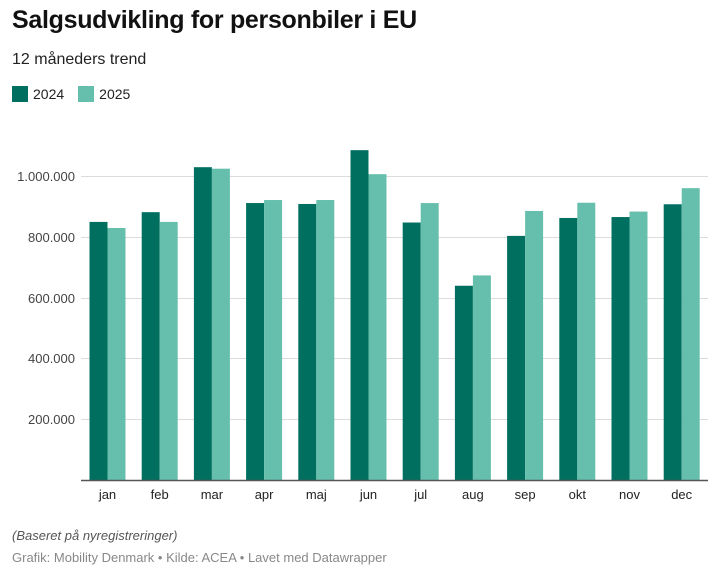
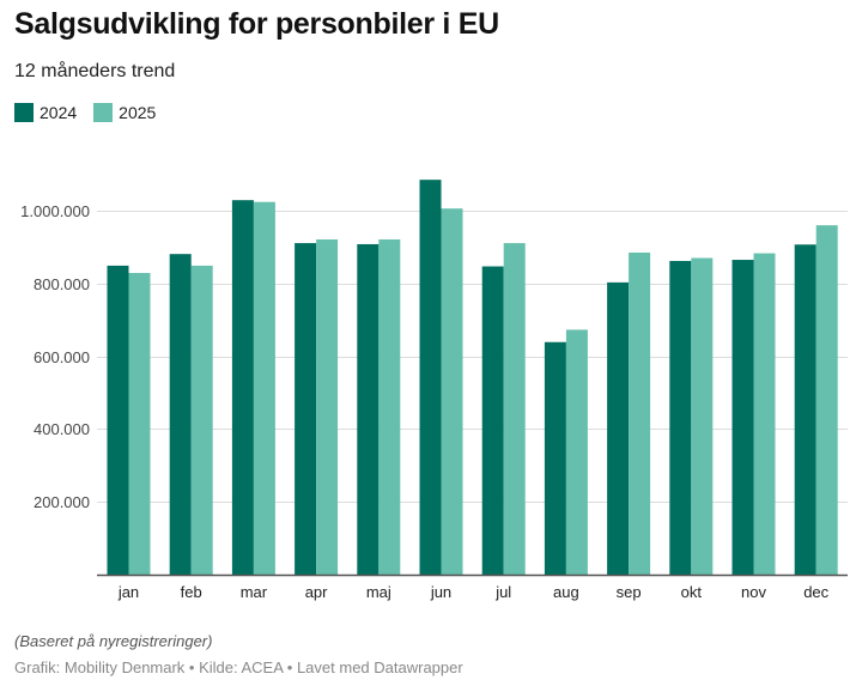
2025/okt: 910000 -> 870000
